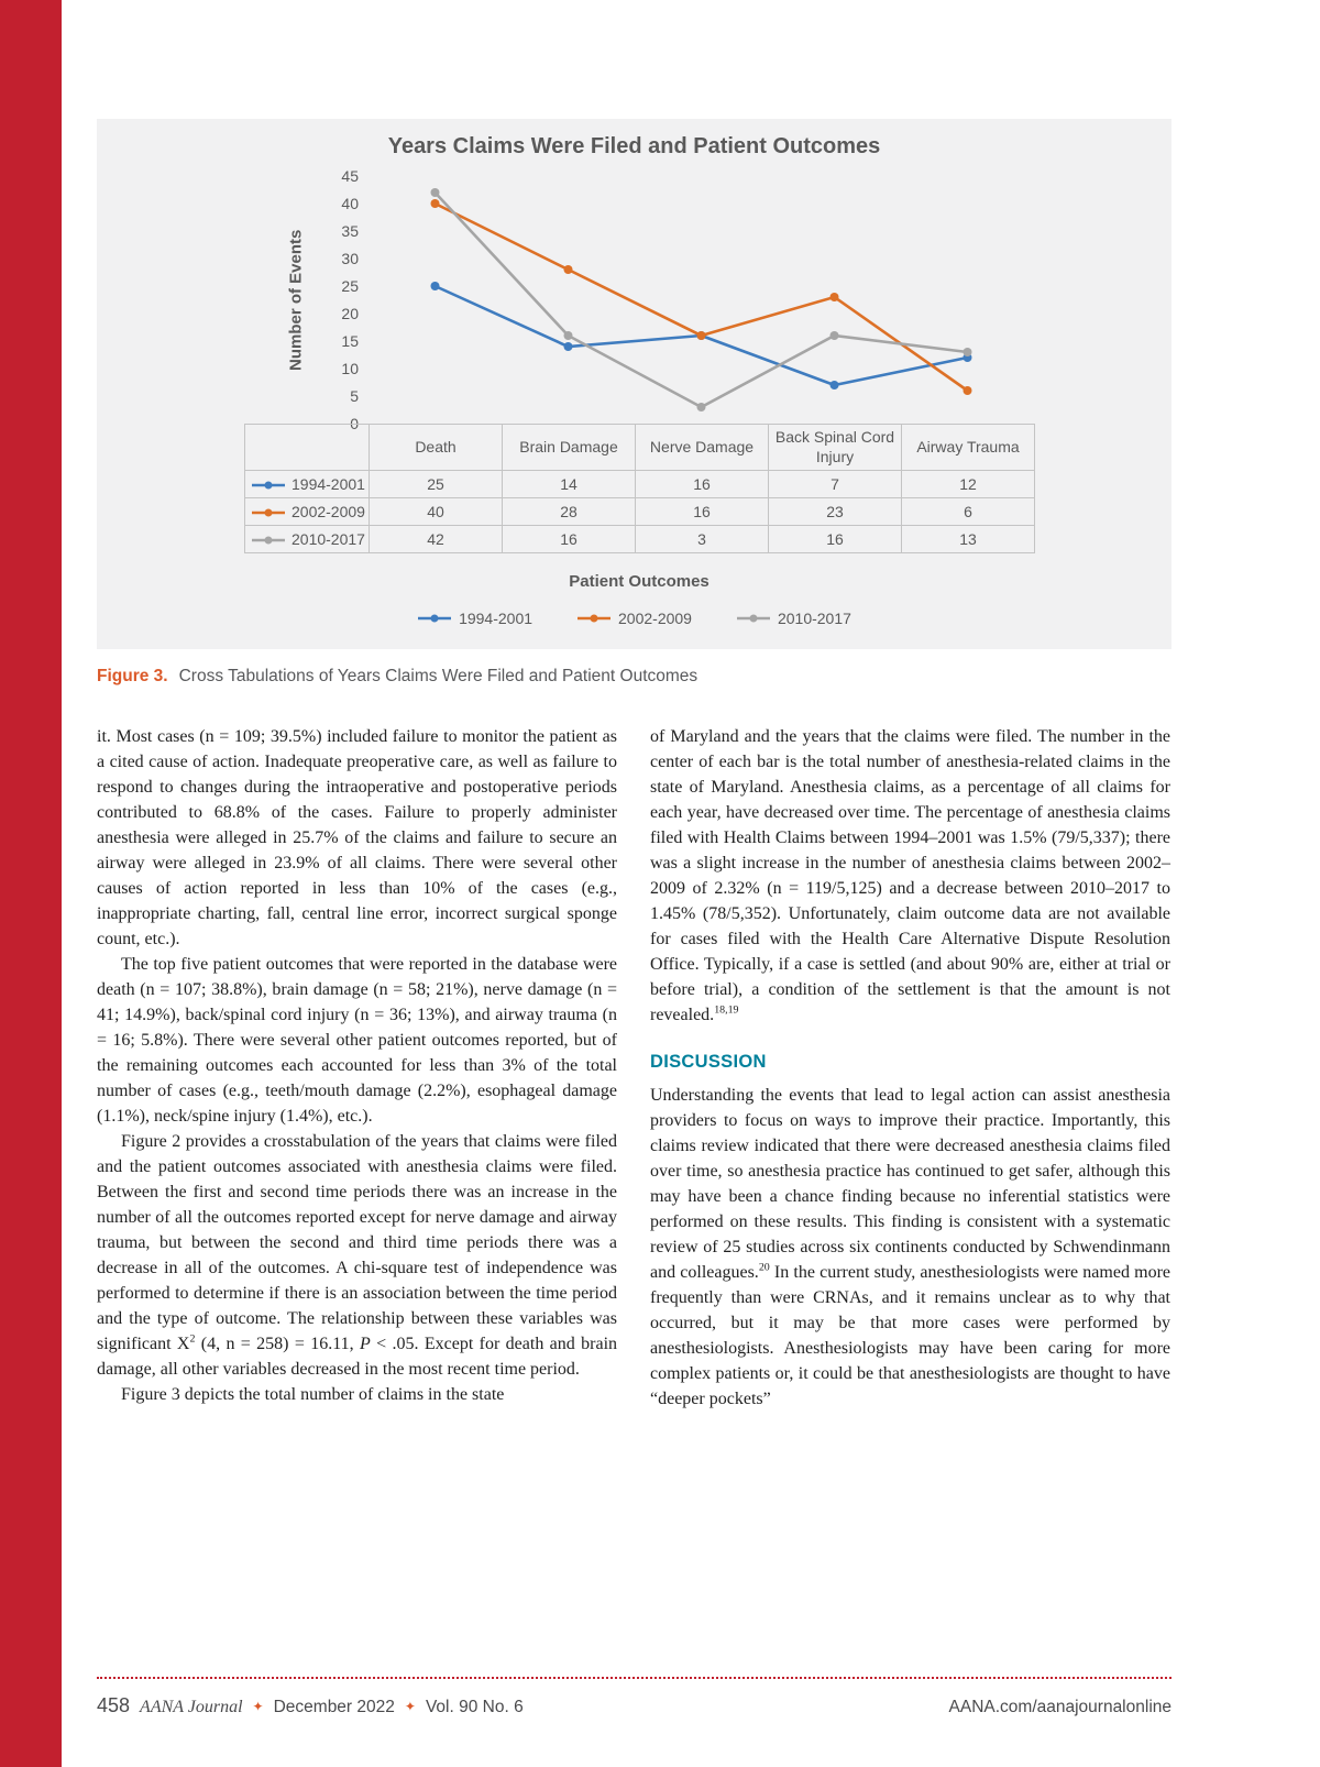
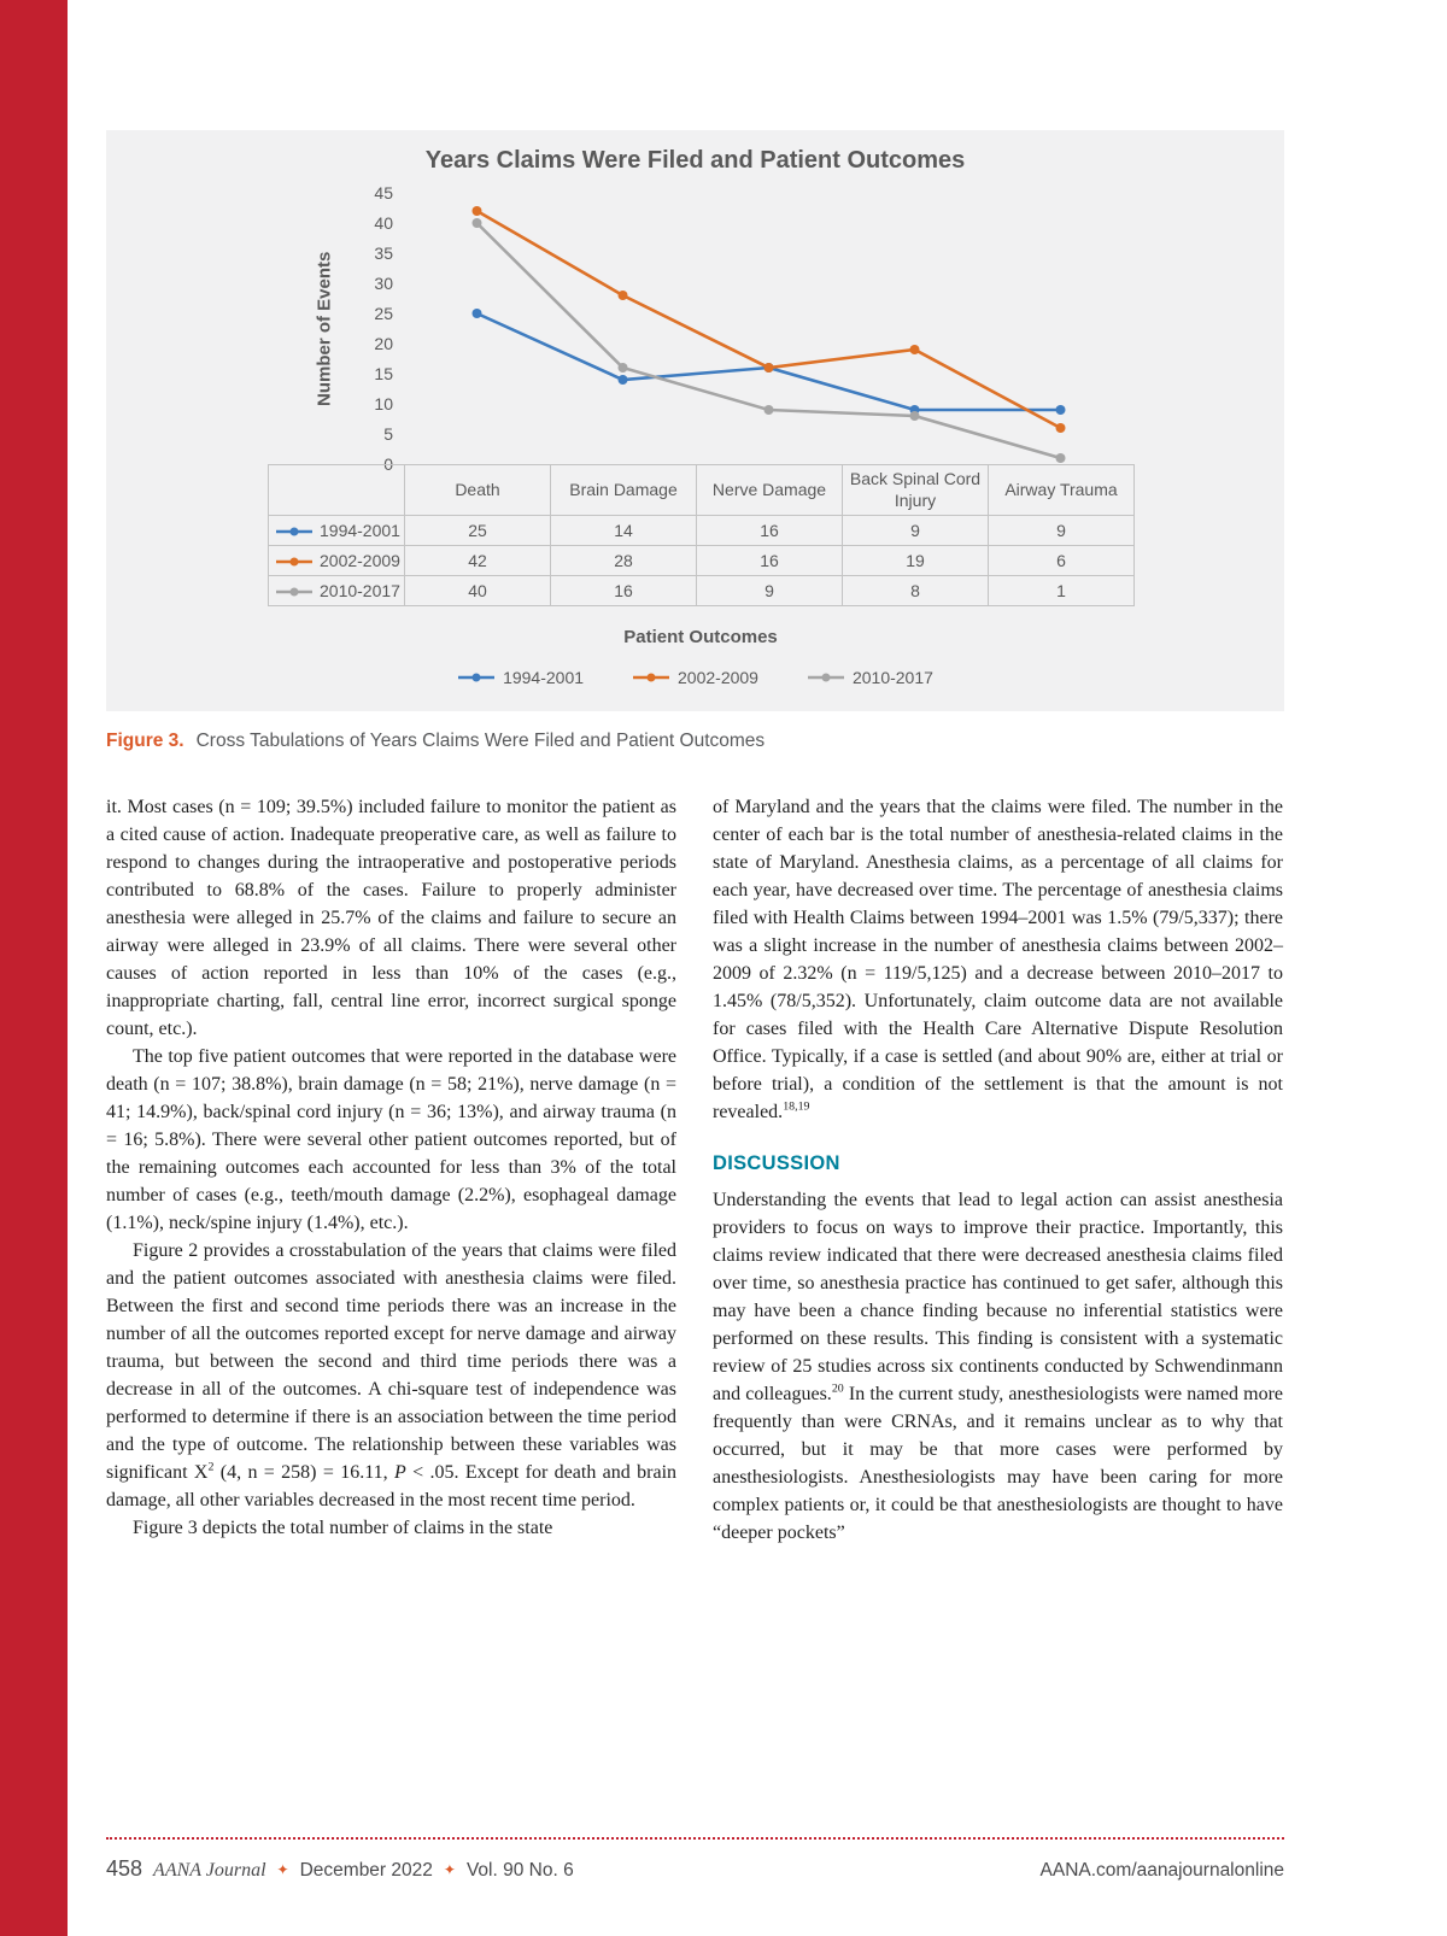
2002-2009/Death: 40 -> 42
2010-2017/Death: 42 -> 40
2010-2017/Nerve Damage: 3 -> 9
1994-2001/Back Spinal Cord Injury: 7 -> 9
2002-2009/Back Spinal Cord Injury: 23 -> 19
2010-2017/Back Spinal Cord Injury: 16 -> 8
1994-2001/Airway Trauma: 12 -> 9
2010-2017/Airway Trauma: 13 -> 1
